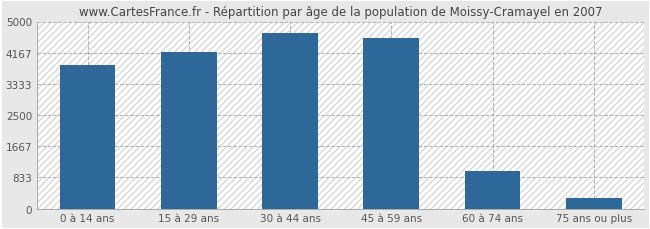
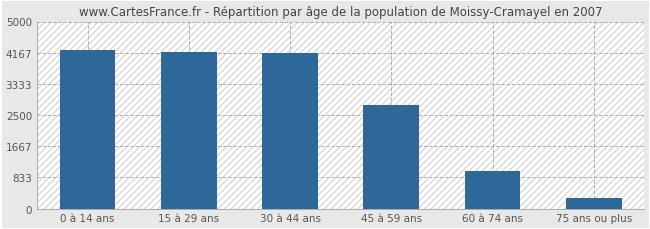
0 à 14 ans: 3850 -> 4230
30 à 44 ans: 4700 -> 4160
45 à 59 ans: 4550 -> 2780
